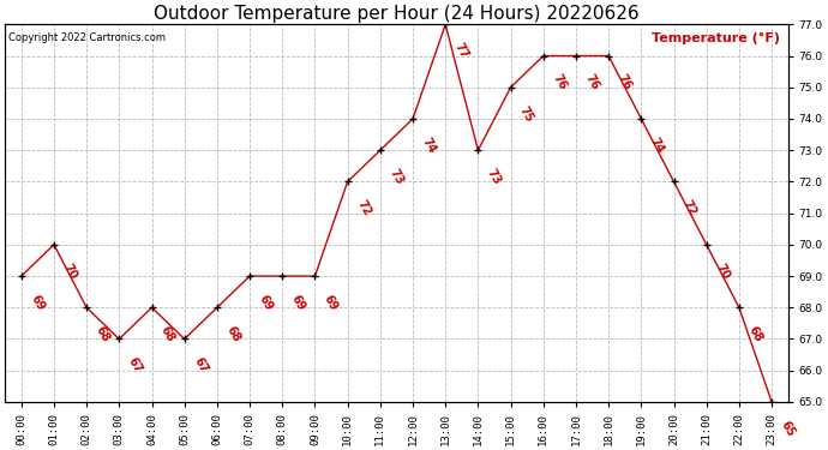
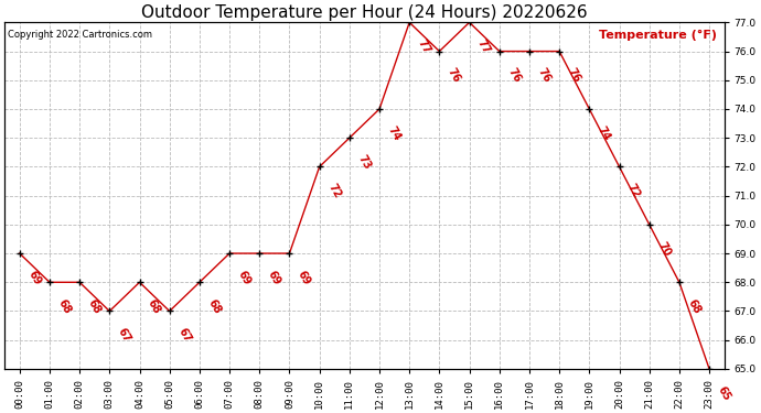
01:00: 70 -> 68
14:00: 73 -> 76
15:00: 75 -> 77
